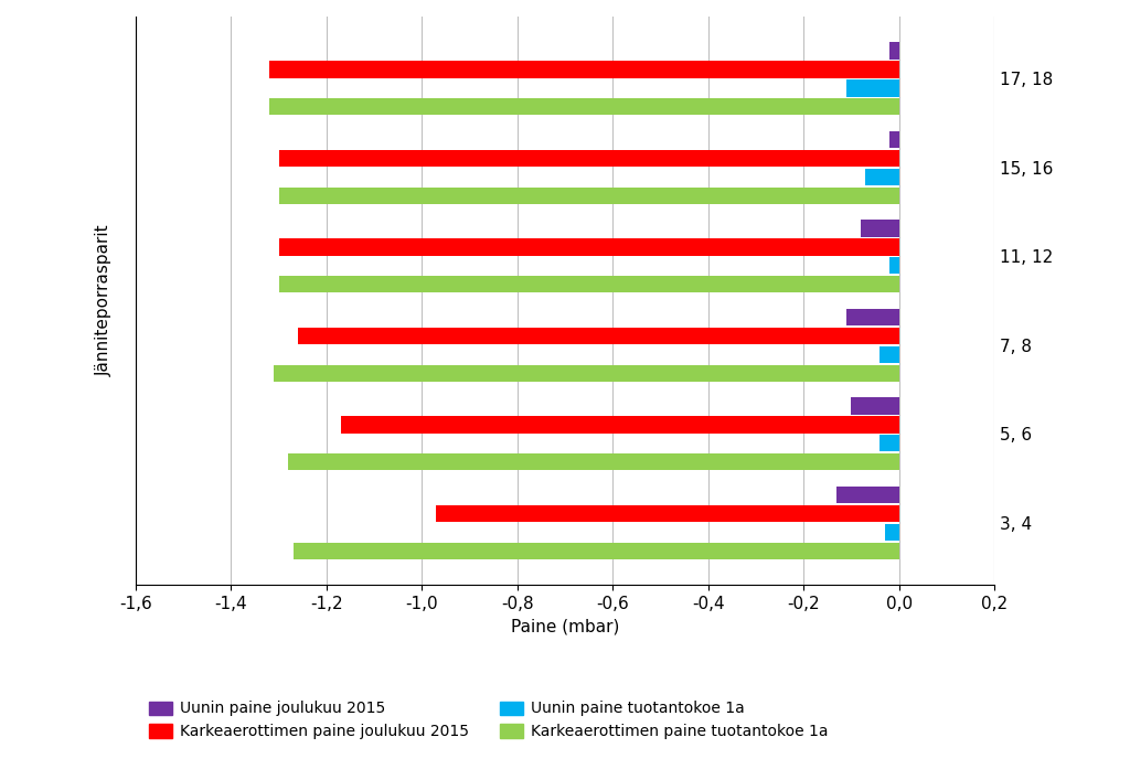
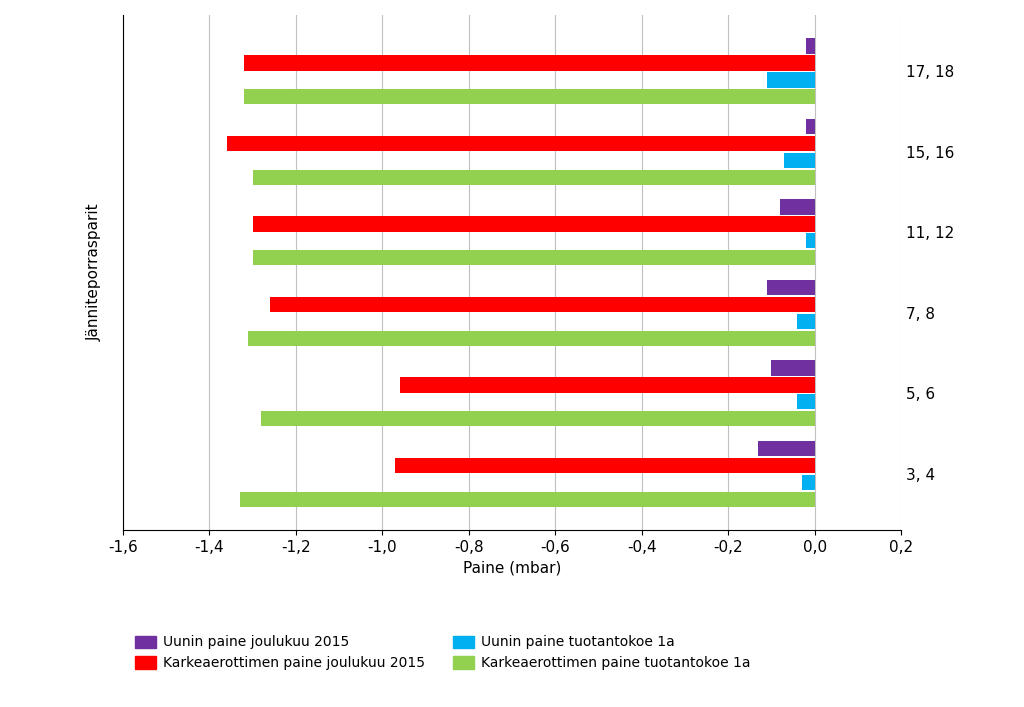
Karkeaerottimen paine joulukuu 2015/15, 16: -1,30 -> -1,36
Karkeaerottimen paine joulukuu 2015/5, 6: -1,17 -> -0,96
Karkeaerottimen paine tuotantokoe 1a/3, 4: -1,27 -> -1,33
